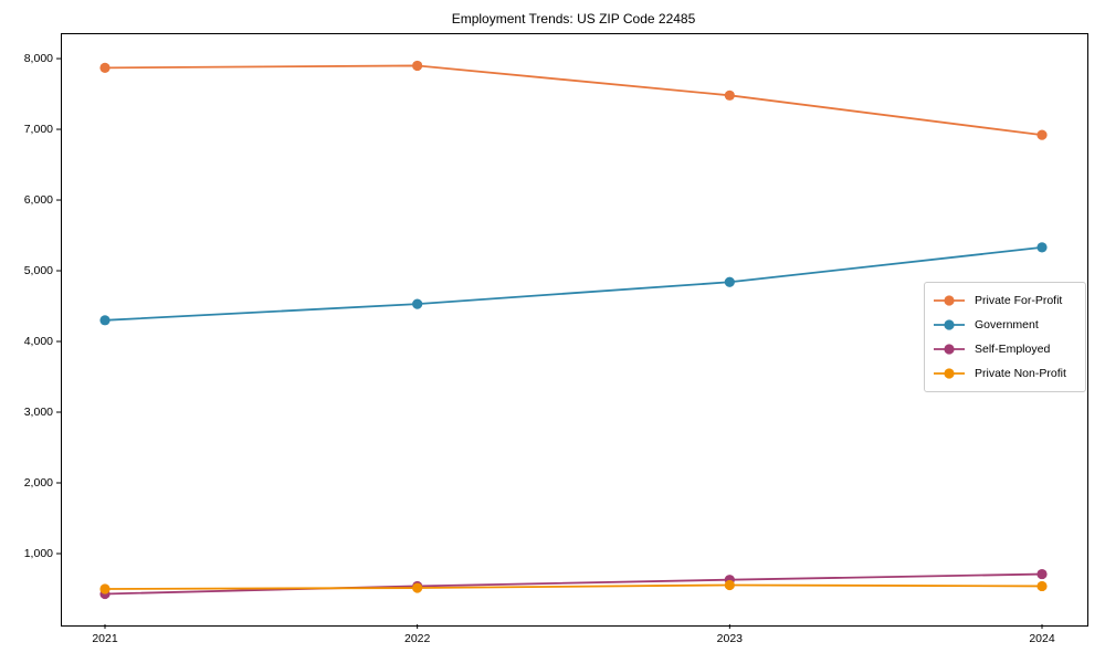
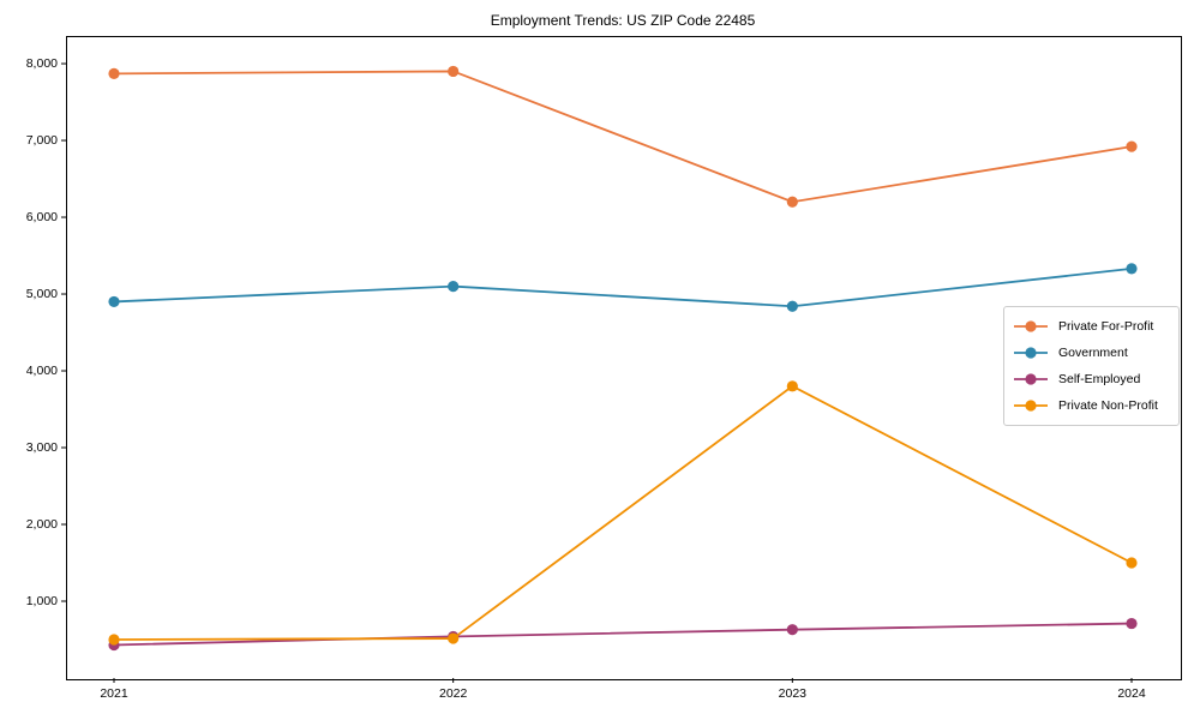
Government/2021: 4300 -> 4900
Government/2022: 4500 -> 5100
Private For-Profit/2023: 7500 -> 6200
Private Non-Profit/2023: 600 -> 3800
Private Non-Profit/2024: 500 -> 1500
